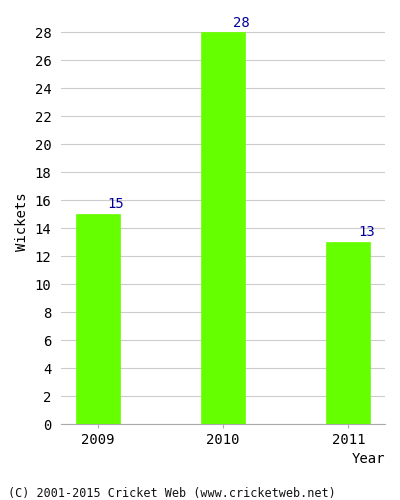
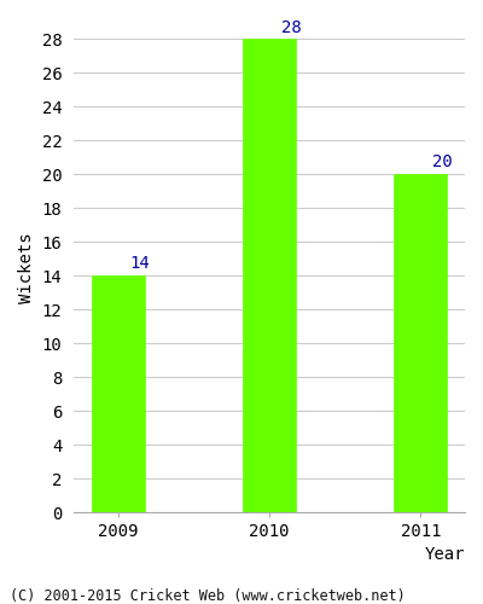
2009: 15 -> 14
2011: 13 -> 20
